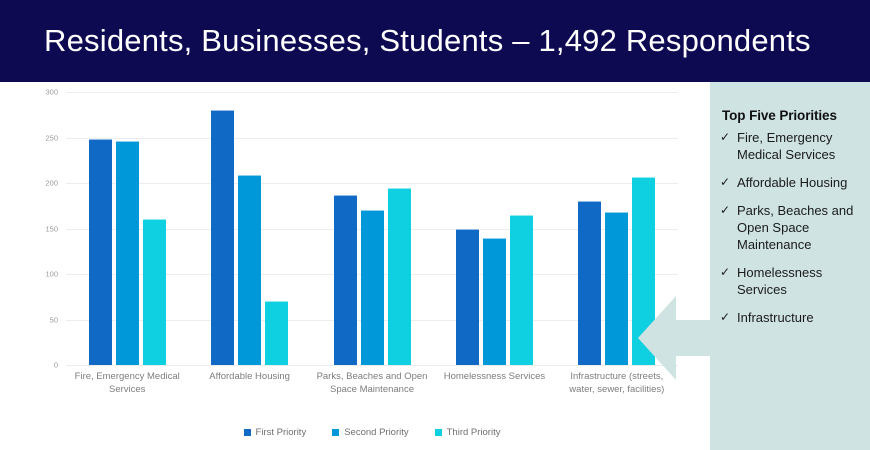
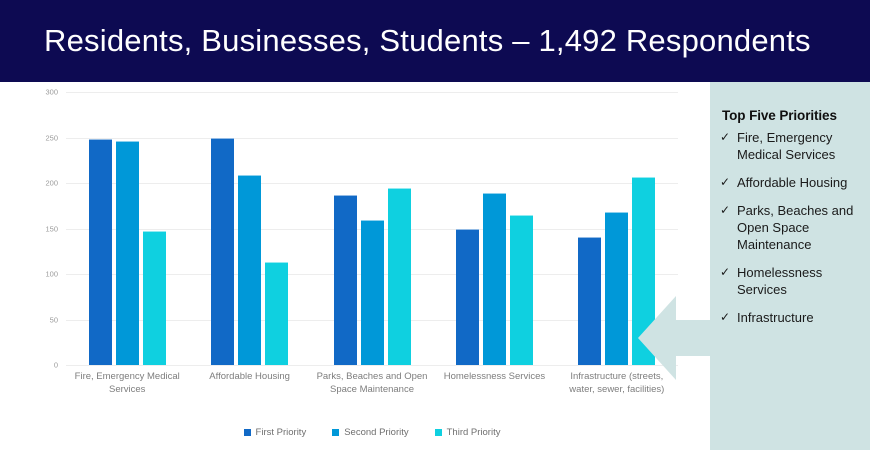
Third Priority/Fire, Emergency Medical Services: 160 -> 150
First Priority/Affordable Housing: 280 -> 250
Third Priority/Affordable Housing: 70 -> 110
Second Priority/Parks, Beaches and Open Space Maintenance: 170 -> 160
Second Priority/Homelessness Services: 140 -> 190
First Priority/Infrastructure (streets, water, sewer, facilities): 180 -> 140
